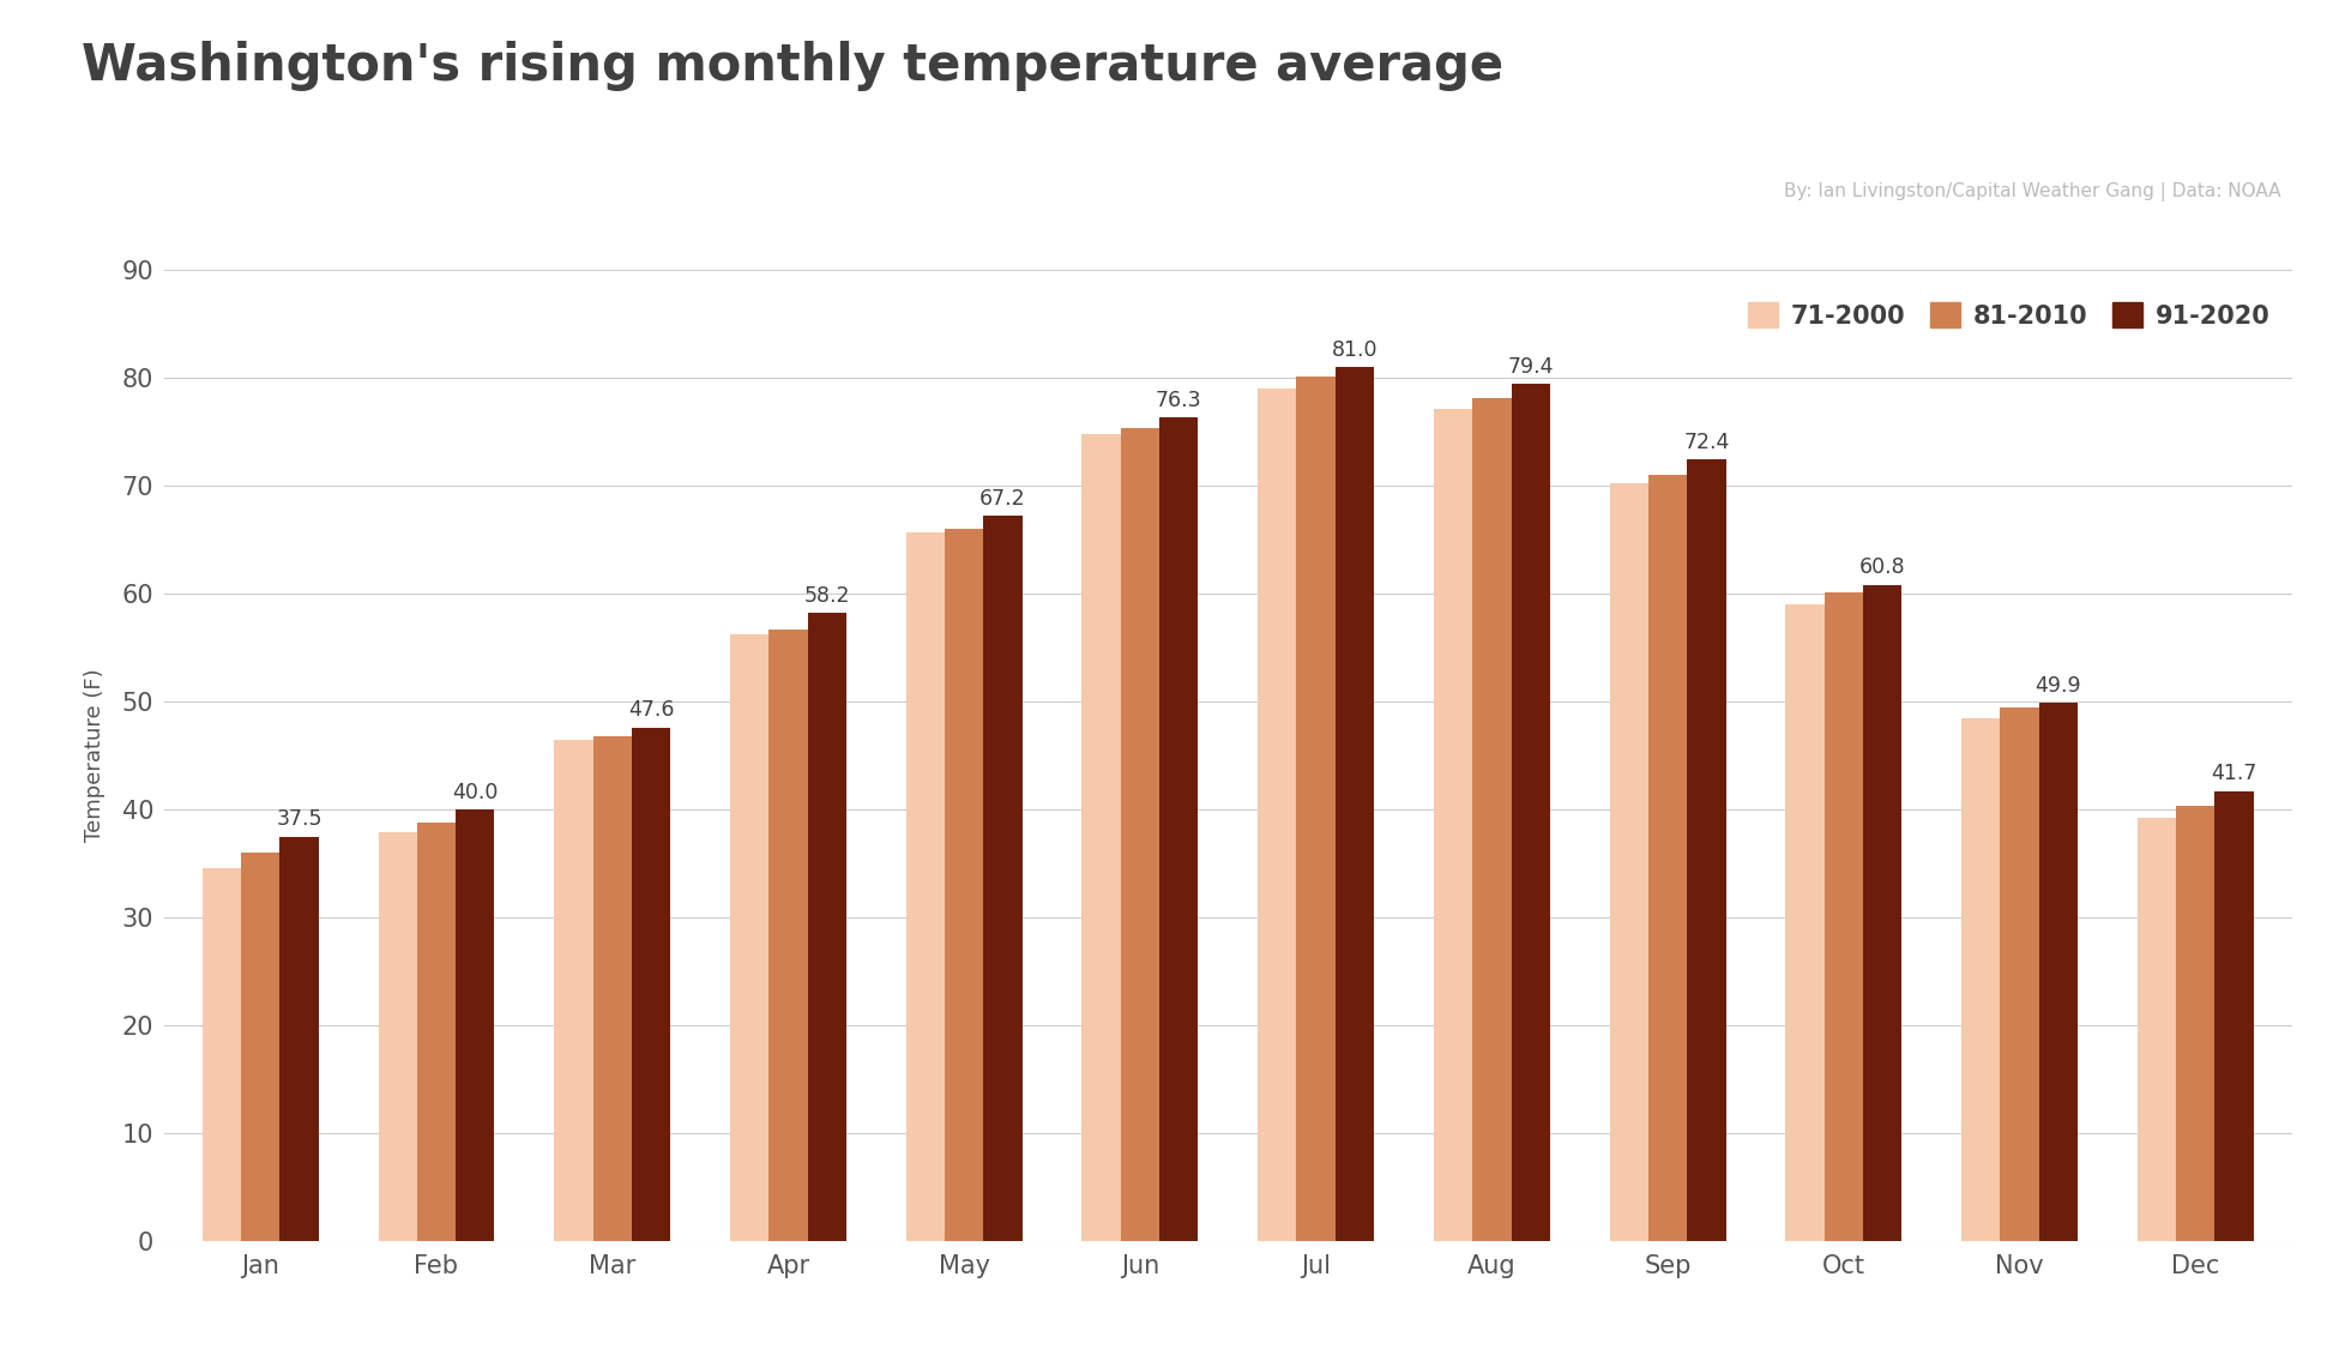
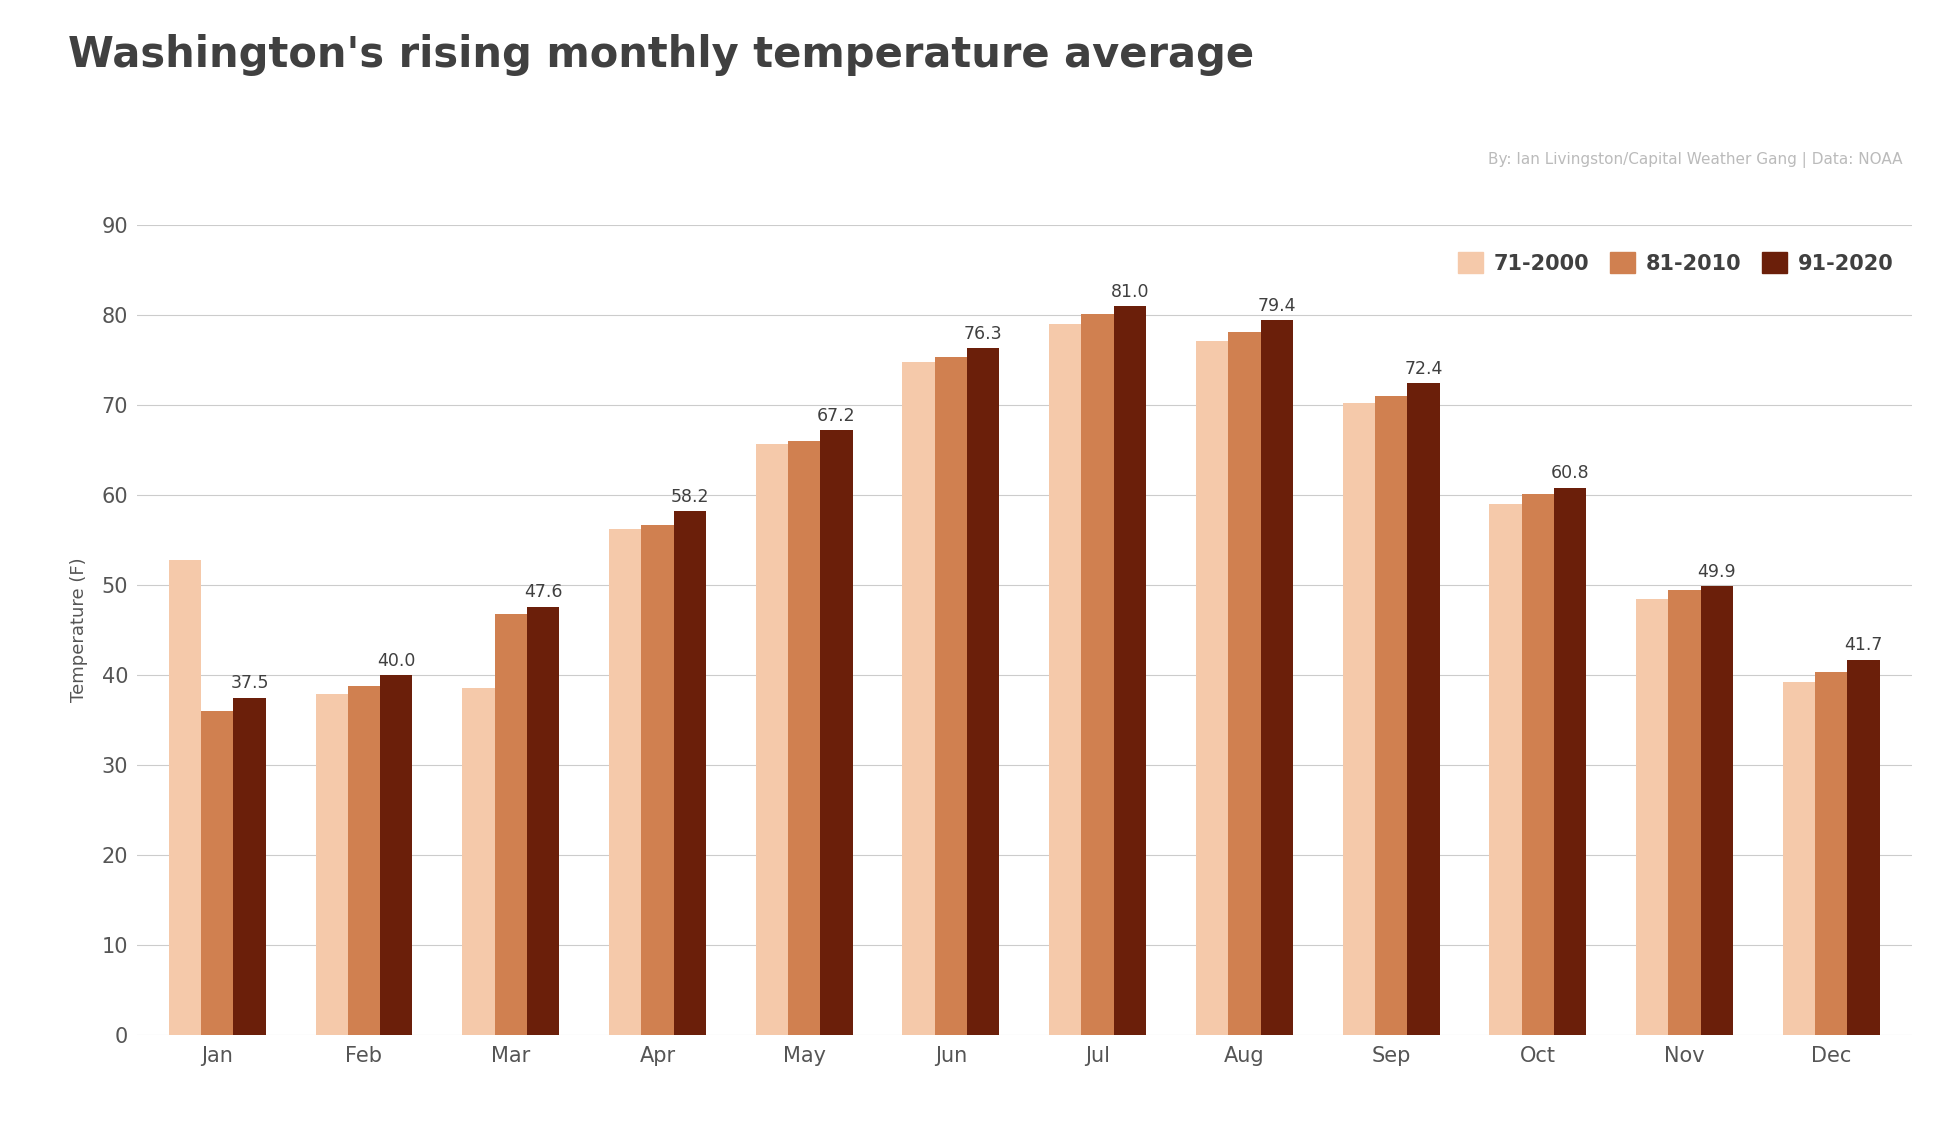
71-2000/Jan: 34.6 -> 52.8
71-2000/Mar: 46.4 -> 38.6
